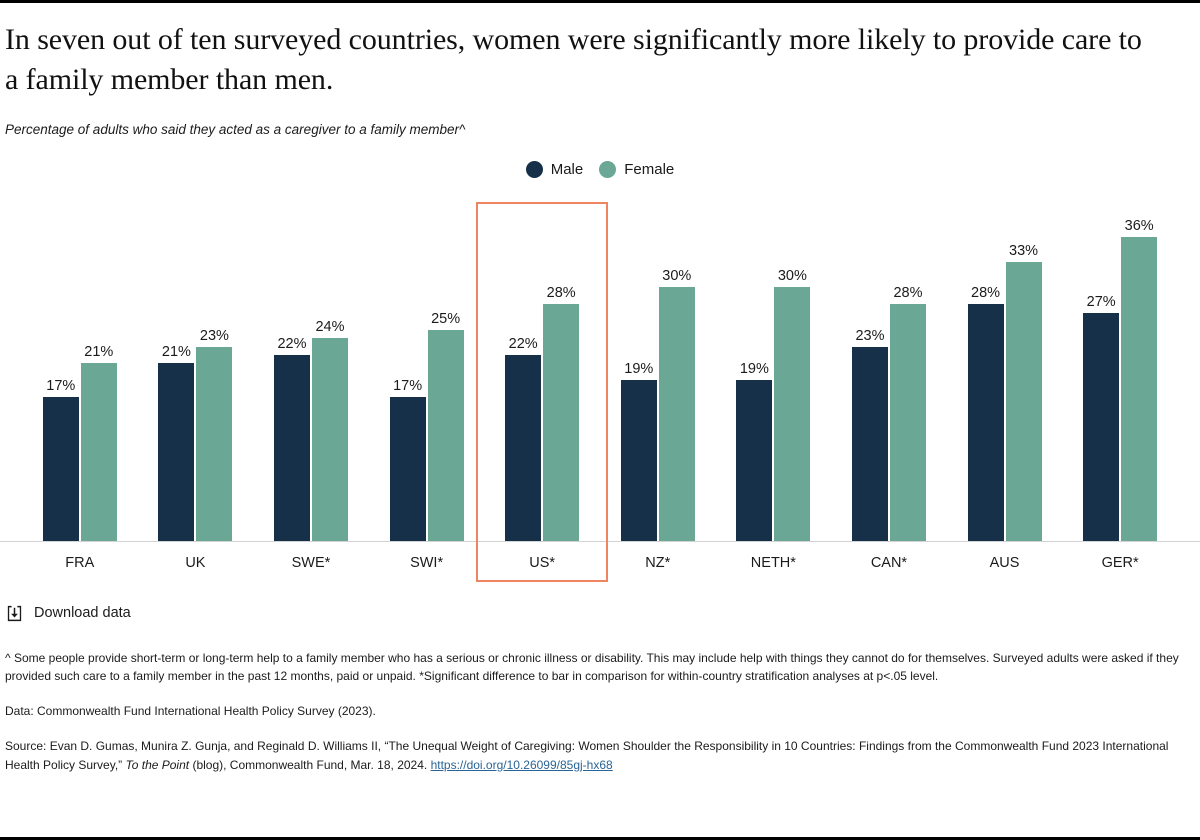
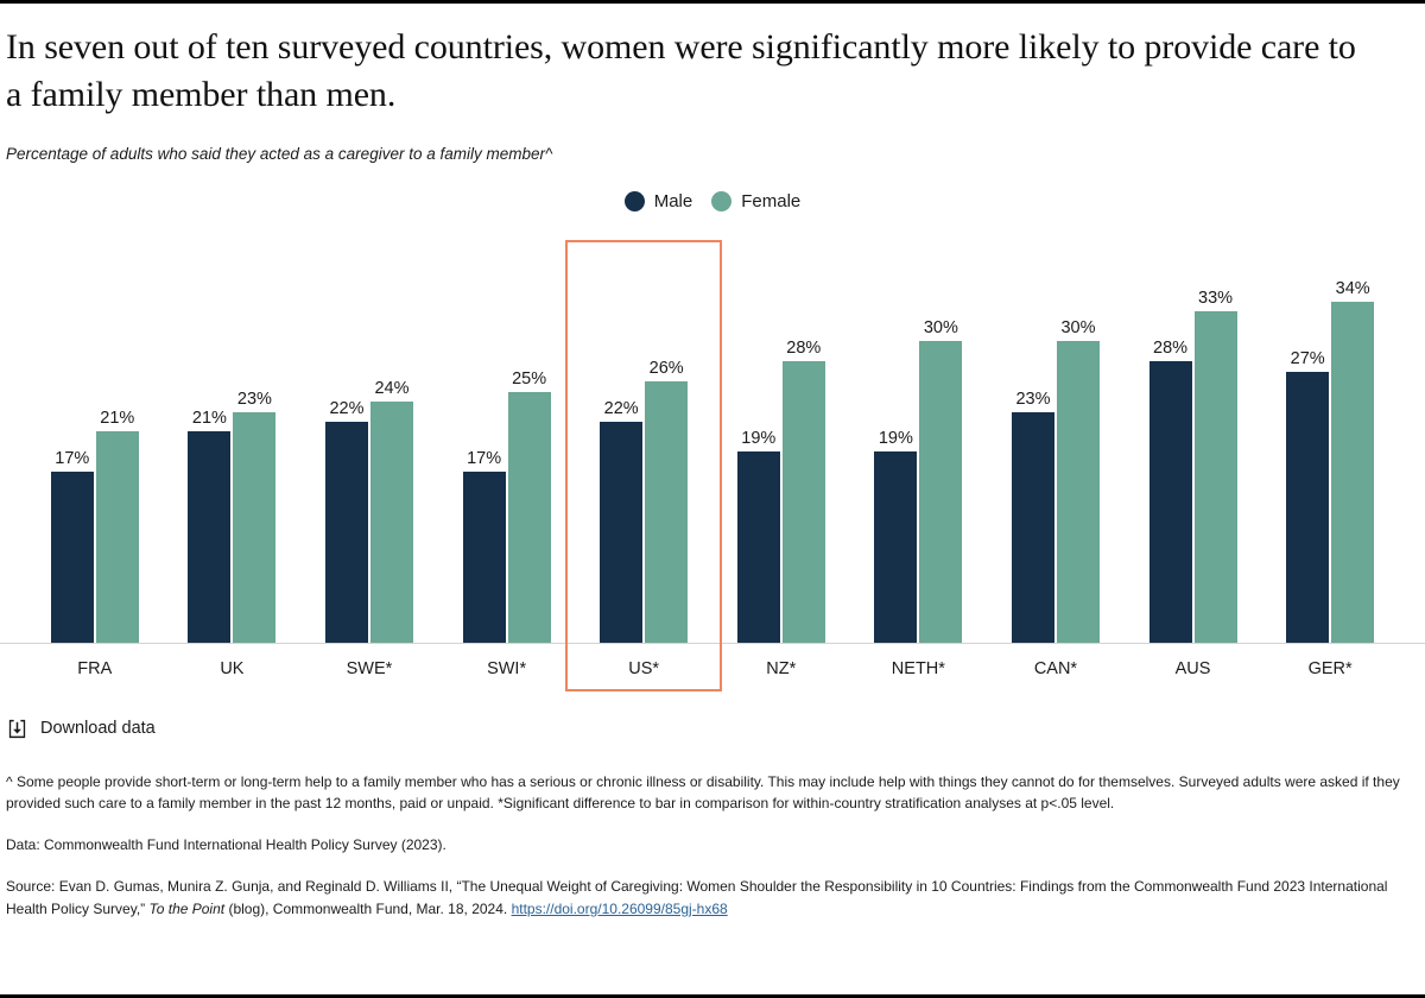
Female/US*: 28% -> 26%
Female/NZ*: 30% -> 28%
Female/CAN*: 28% -> 30%
Female/GER*: 36% -> 34%
